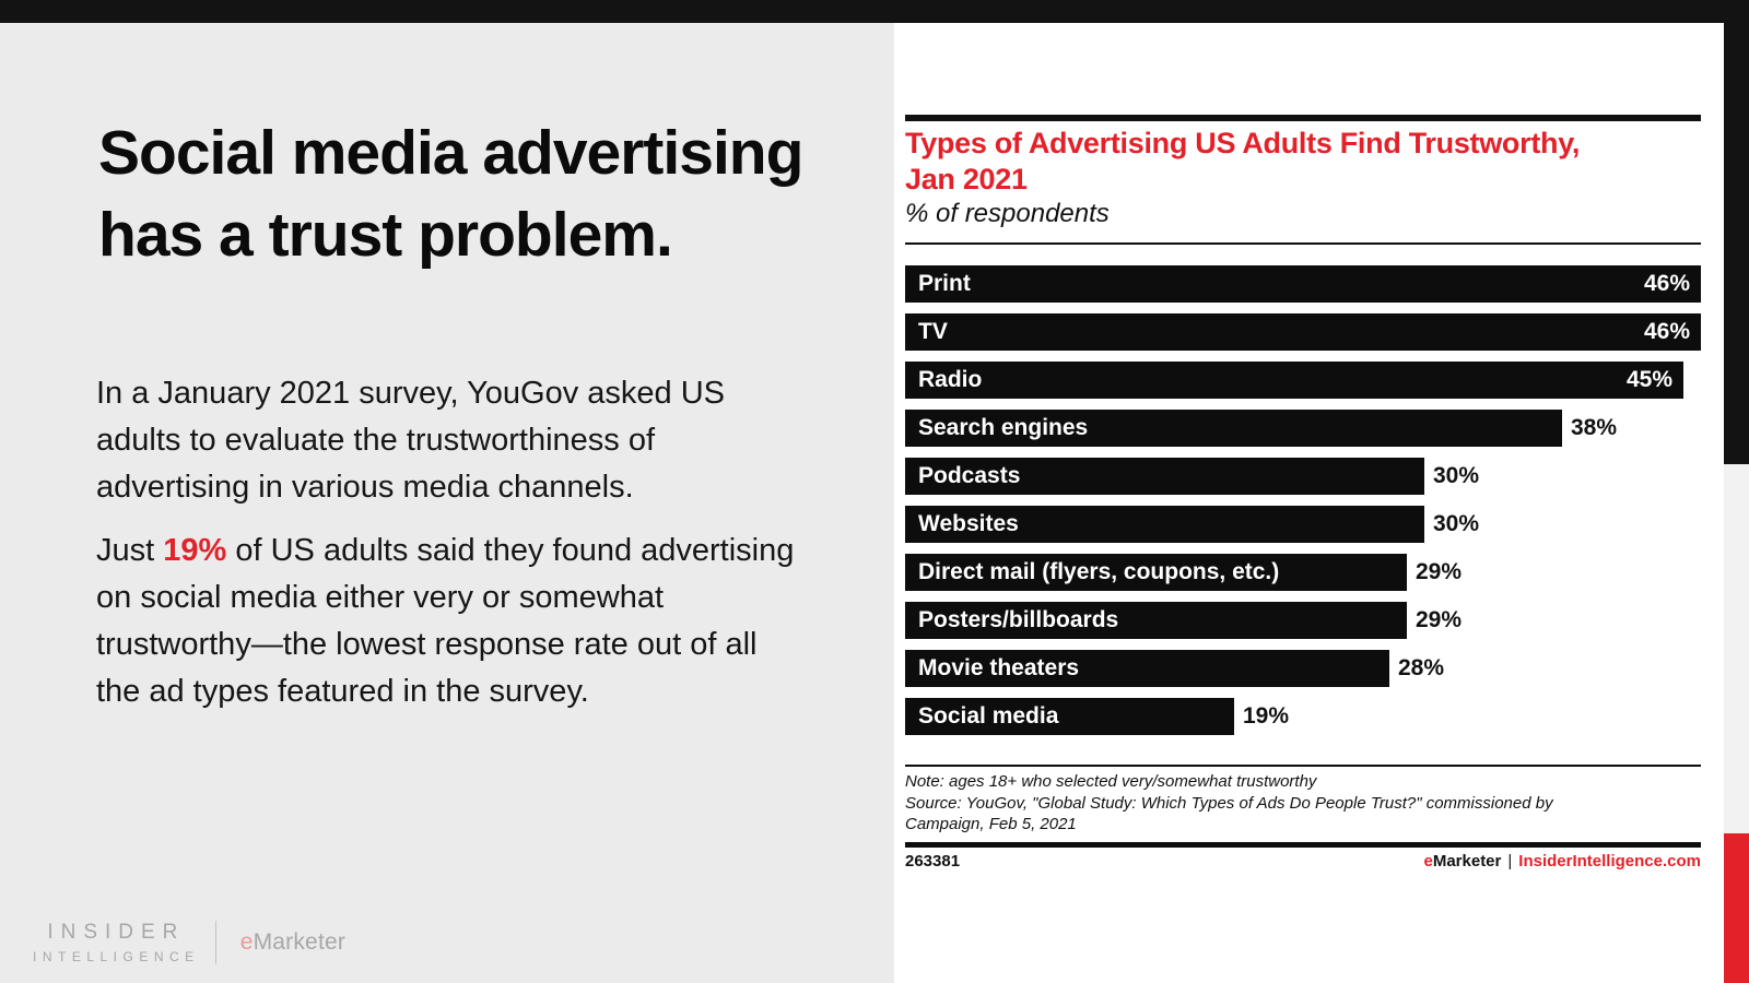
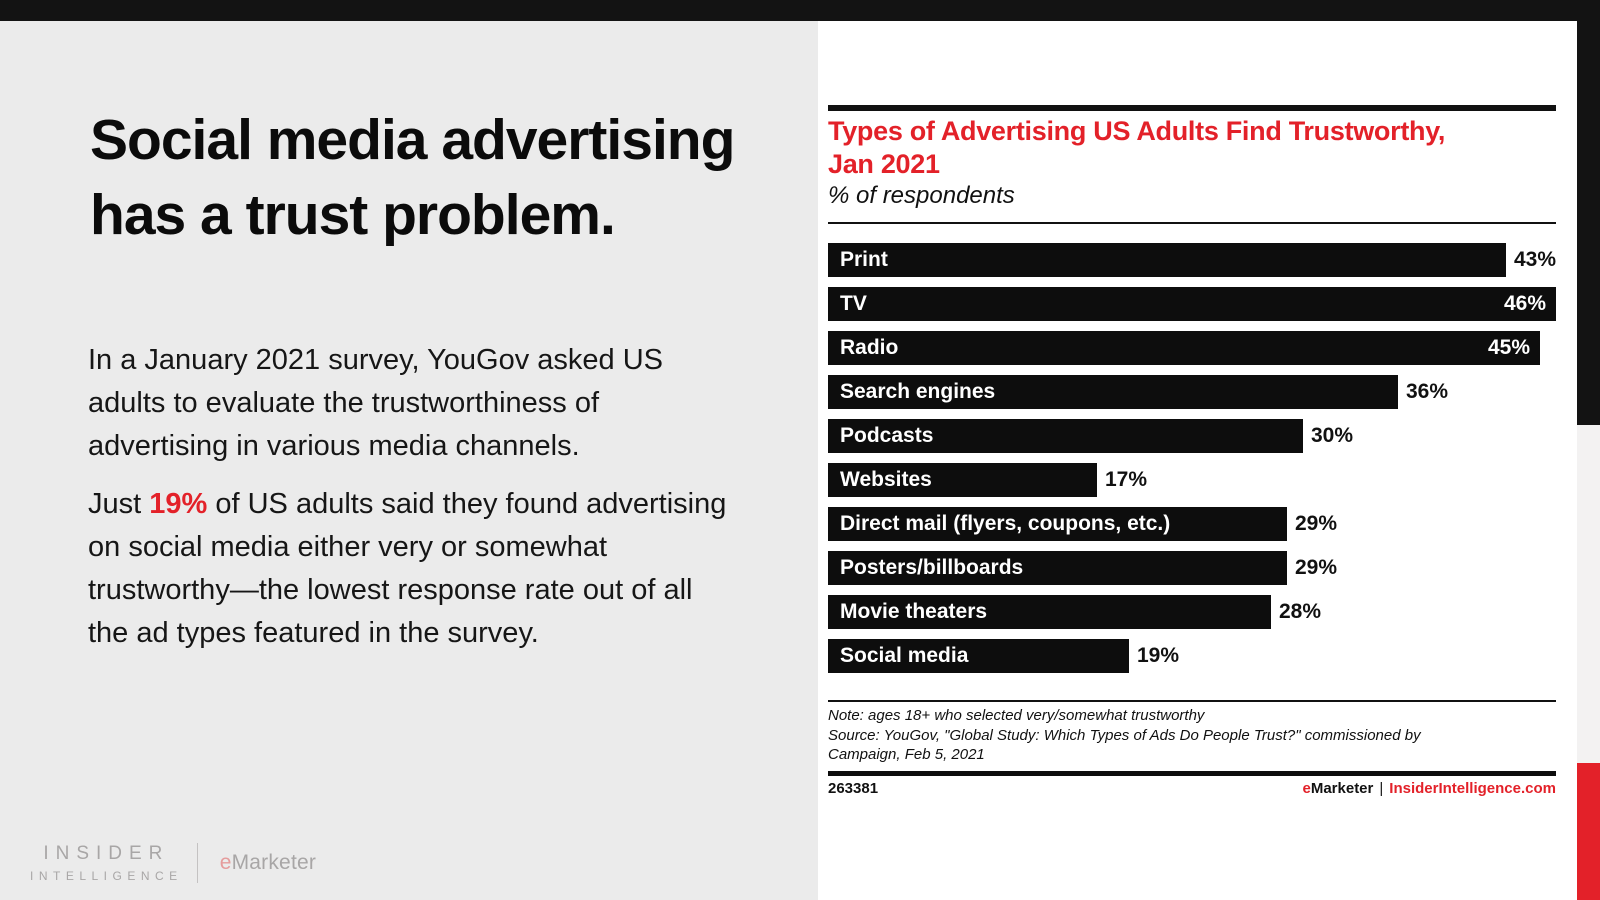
Print: 46% -> 43%
Search engines: 38% -> 36%
Websites: 30% -> 17%
